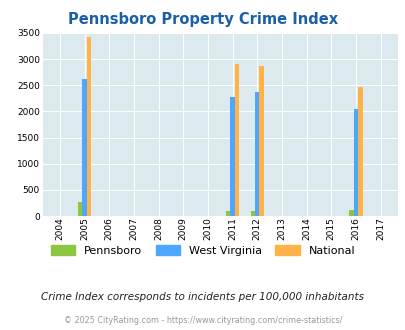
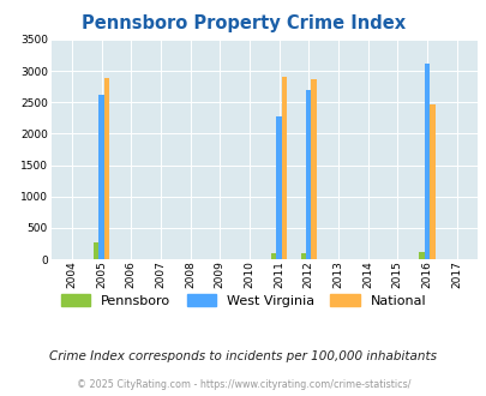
National/2005: 3420 -> 2880
West Virginia/2012: 2380 -> 2700
West Virginia/2016: 2050 -> 3120
